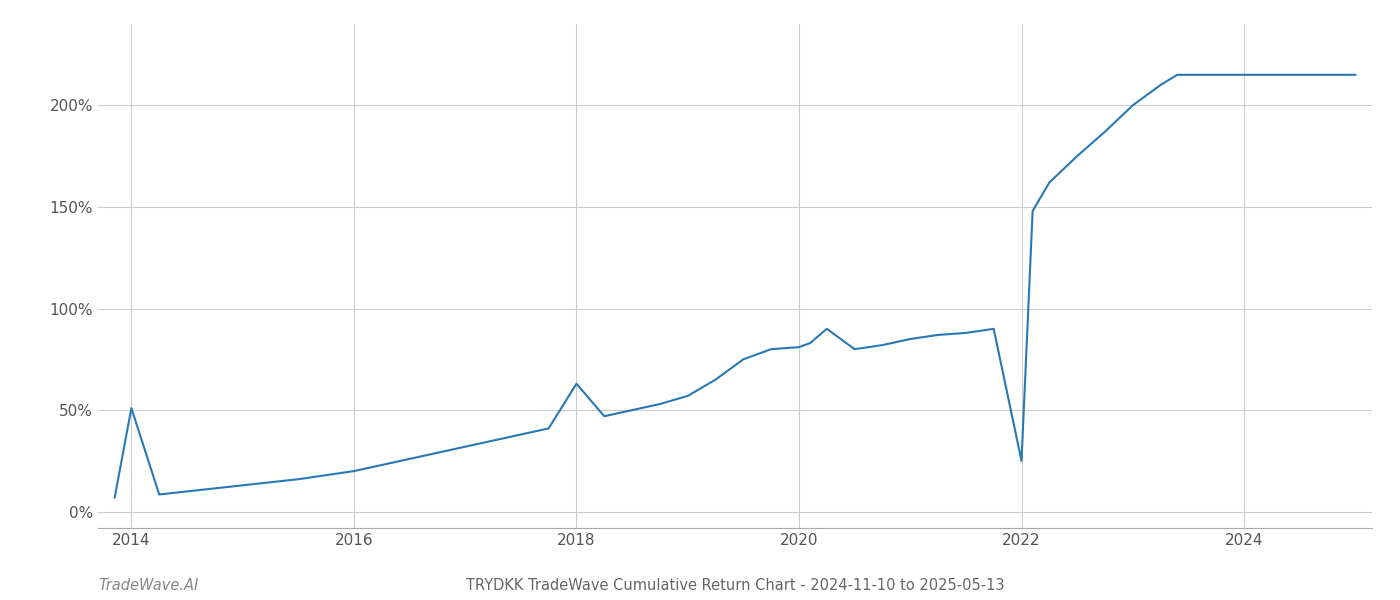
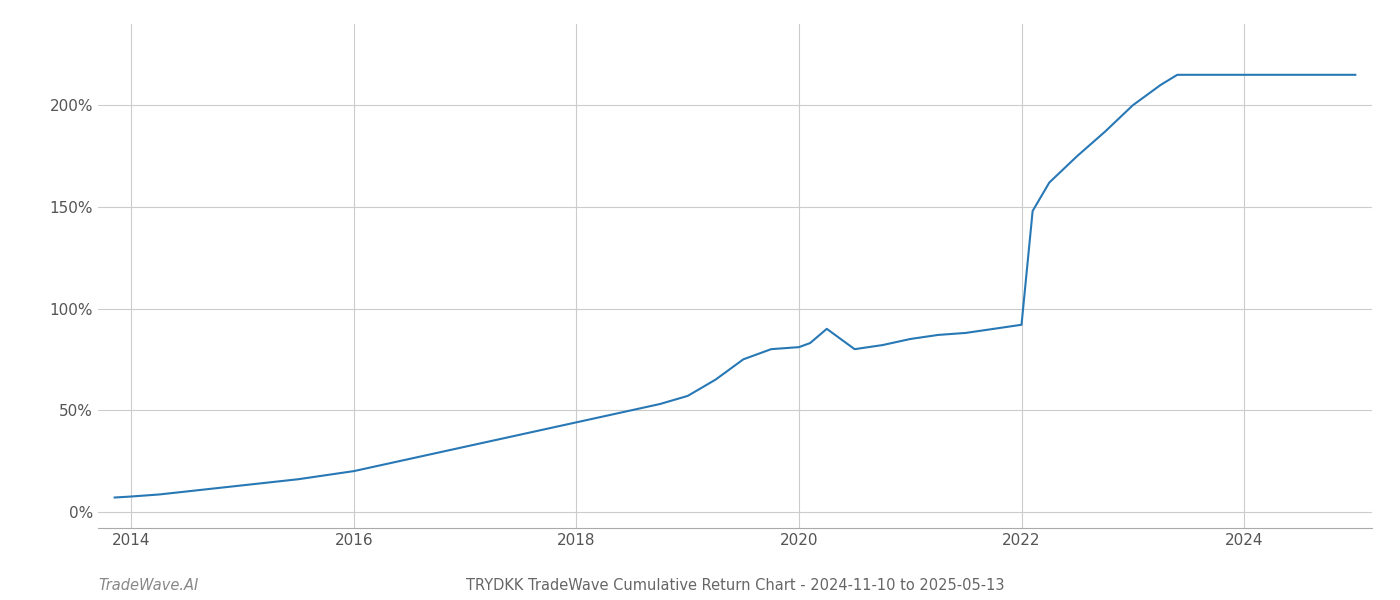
2014: 51.0% -> 7.5%
2018: 63.0% -> 44.0%
2022: 25.0% -> 92.0%
